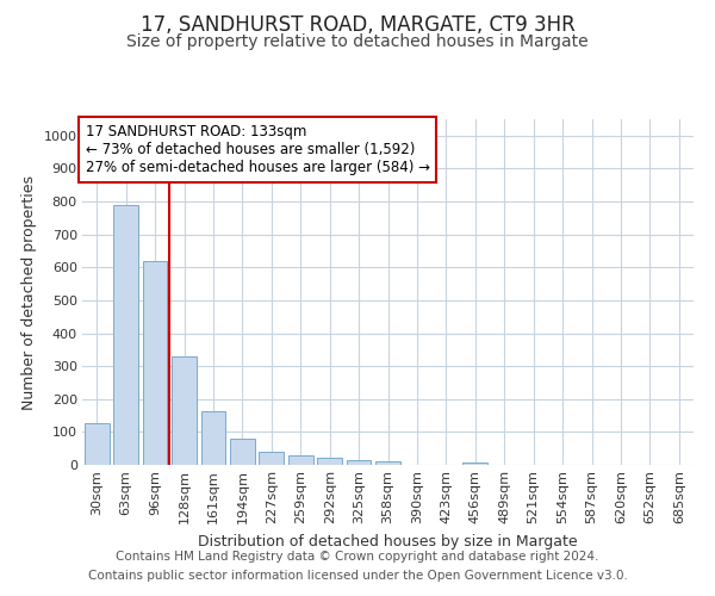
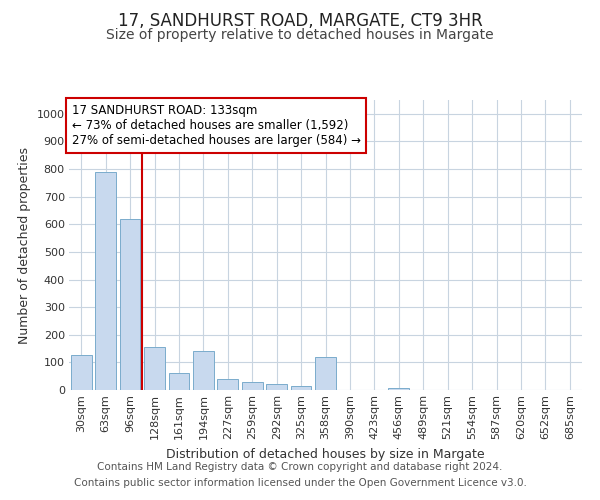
128sqm: 330 -> 155
161sqm: 162 -> 60
194sqm: 78 -> 140
358sqm: 10 -> 120
